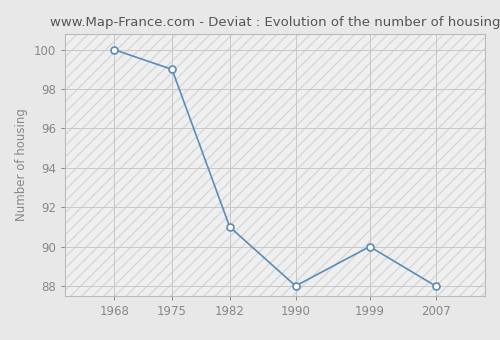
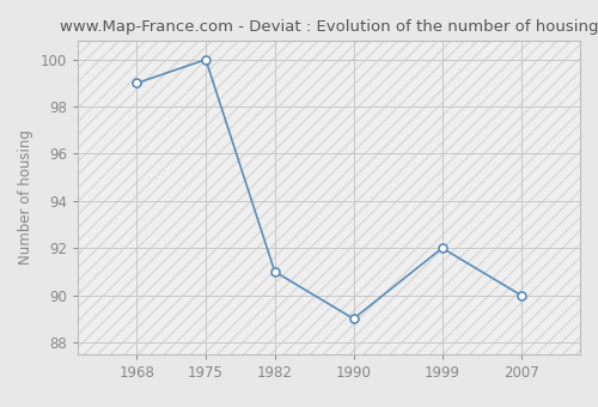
1968: 100 -> 99
1975: 99 -> 100
1990: 88 -> 89
1999: 90 -> 92
2007: 88 -> 90
